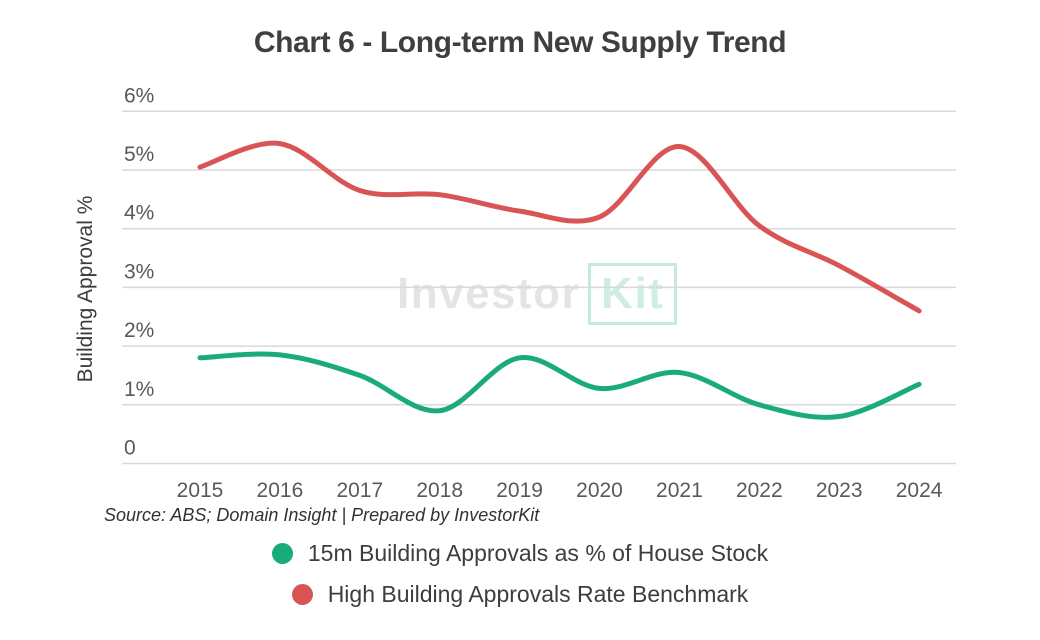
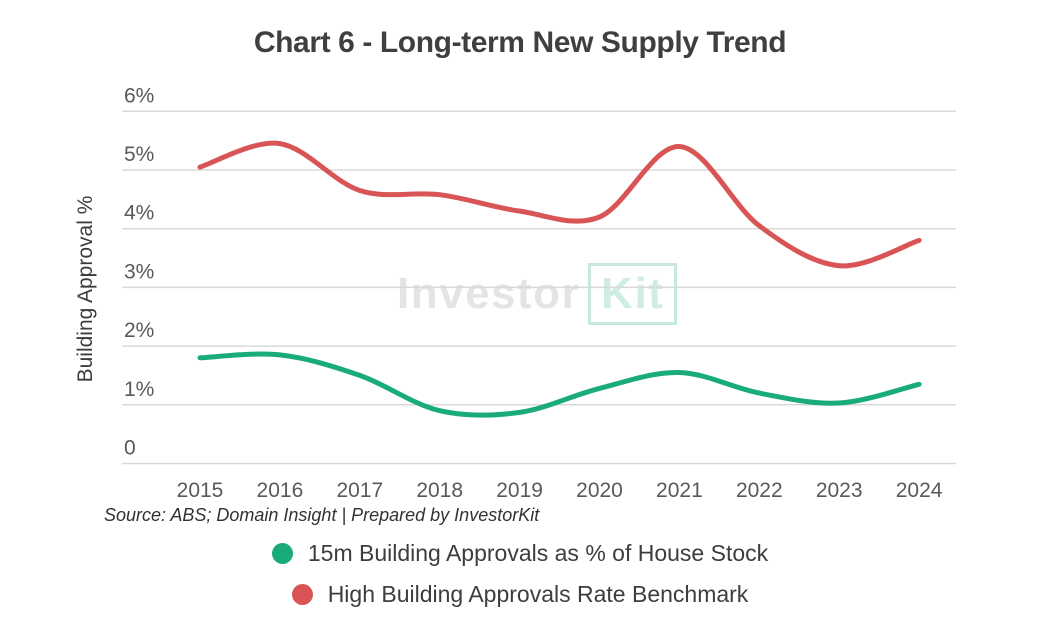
15m Building Approvals as % of House Stock/2019: 1.8% -> 0.9%
15m Building Approvals as % of House Stock/2022: 1.0% -> 1.2%
15m Building Approvals as % of House Stock/2023: 0.8% -> 1.0%
High Building Approvals Rate Benchmark/2024: 2.6% -> 3.8%
